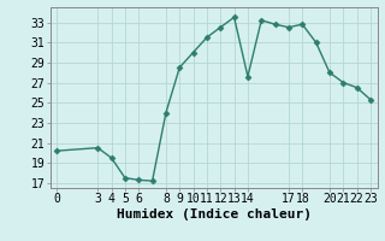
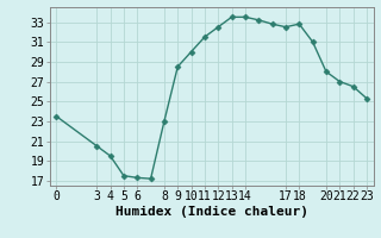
0: 20.2 -> 23.5
8: 24.0 -> 23.0
14: 27.6 -> 33.5
